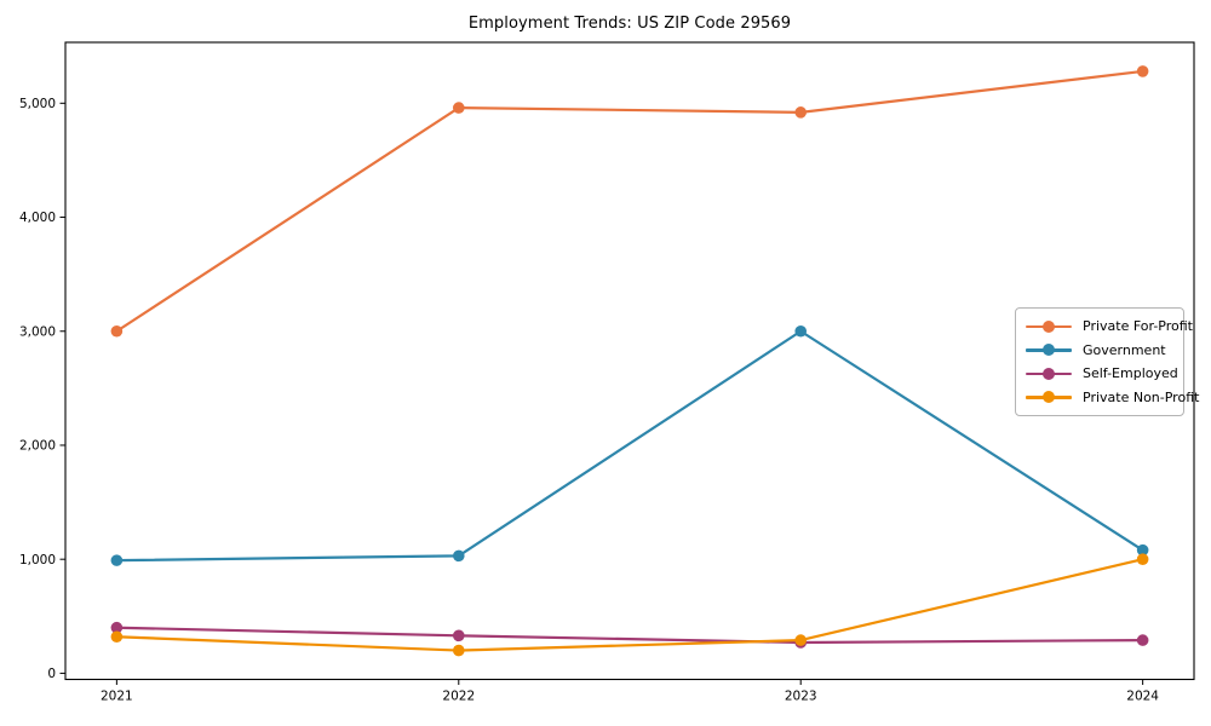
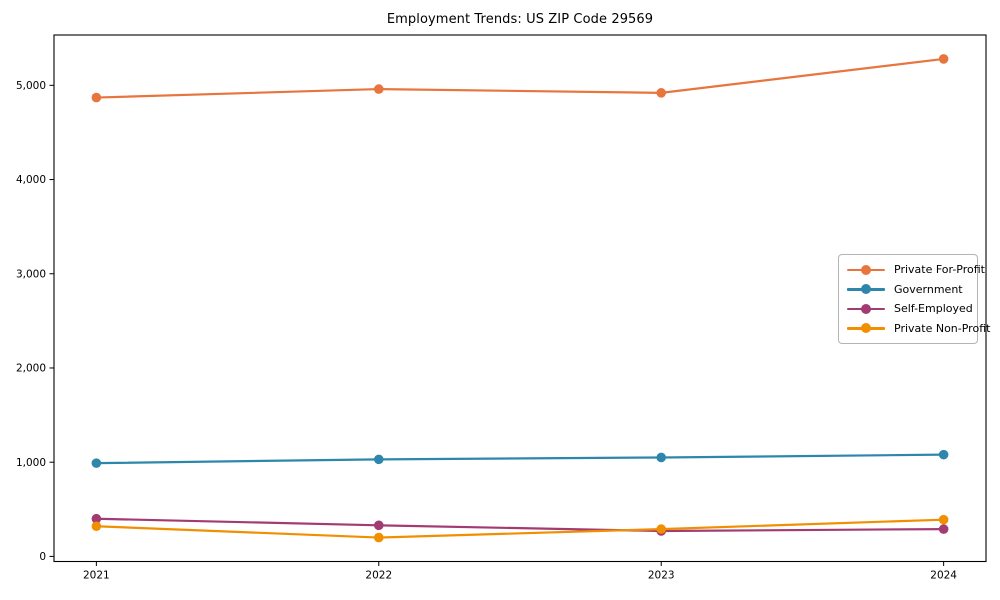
Private For-Profit/2021: 3000 -> 4900
Government/2023: 3000 -> 1000
Private Non-Profit/2024: 1000 -> 400
